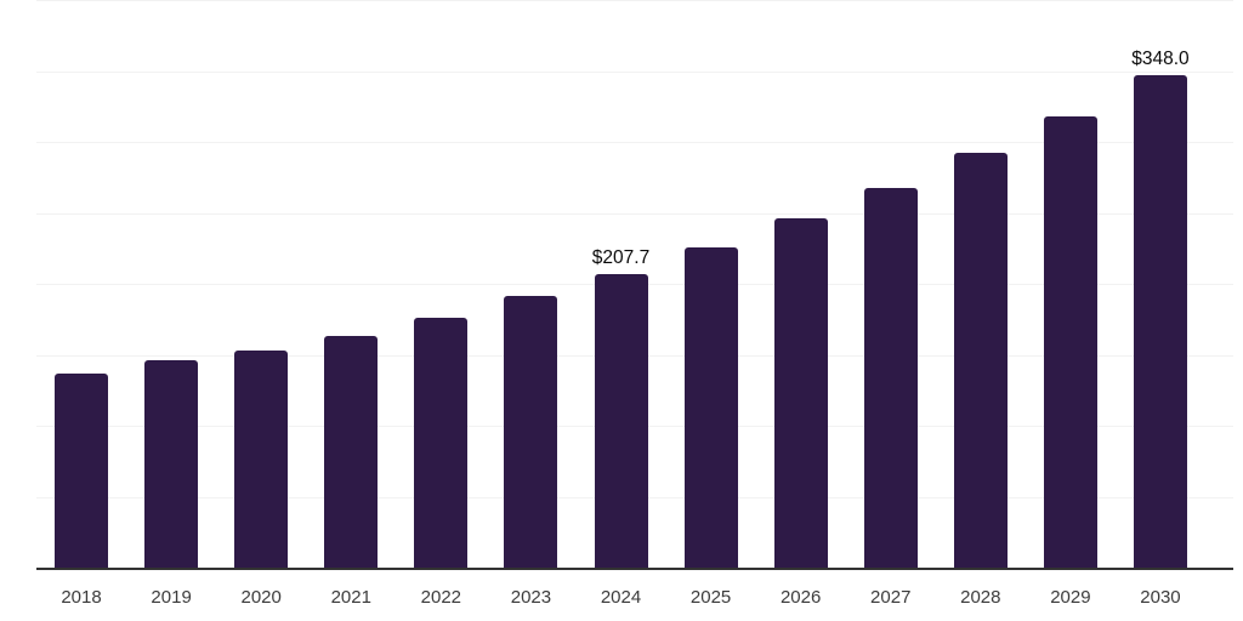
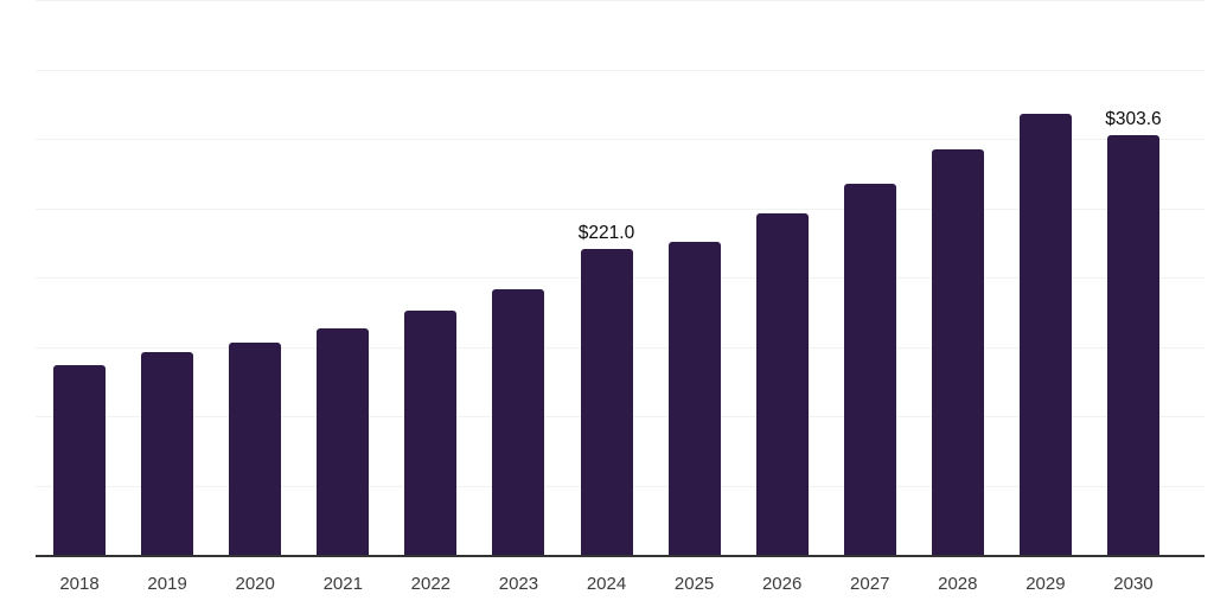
2024: $207.7 -> $221.0
2030: $348.0 -> $303.6
